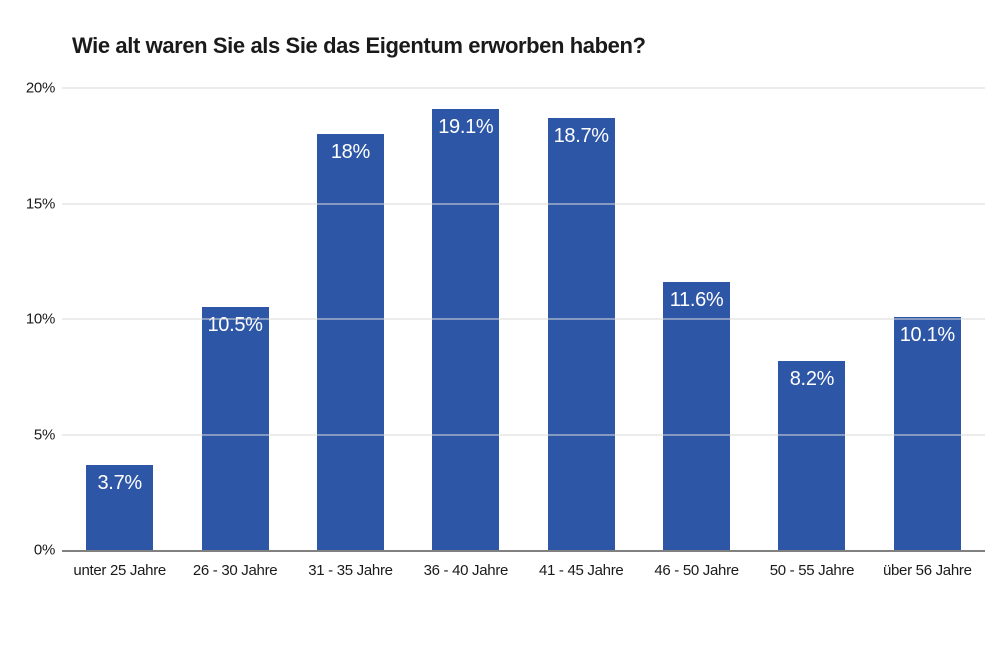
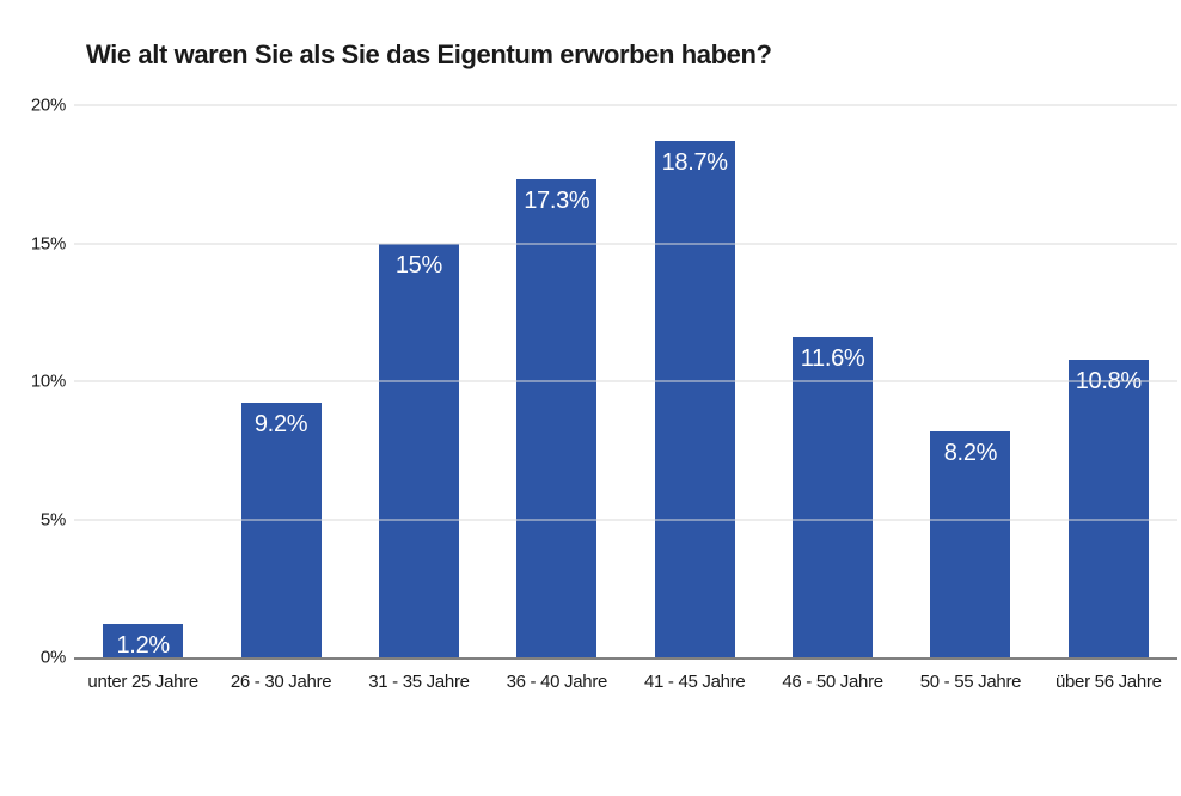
unter 25 Jahre: 3.7% -> 1.2%
26 - 30 Jahre: 10.5% -> 9.2%
31 - 35 Jahre: 18% -> 15%
36 - 40 Jahre: 19.1% -> 17.3%
über 56 Jahre: 10.1% -> 10.8%
